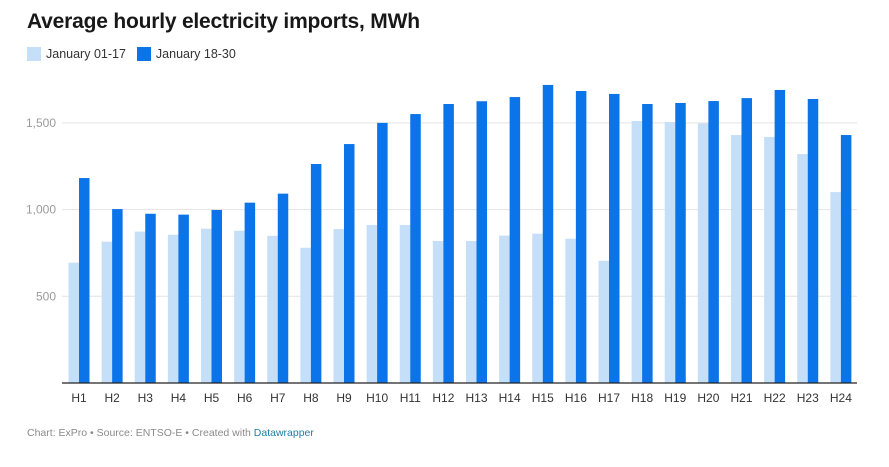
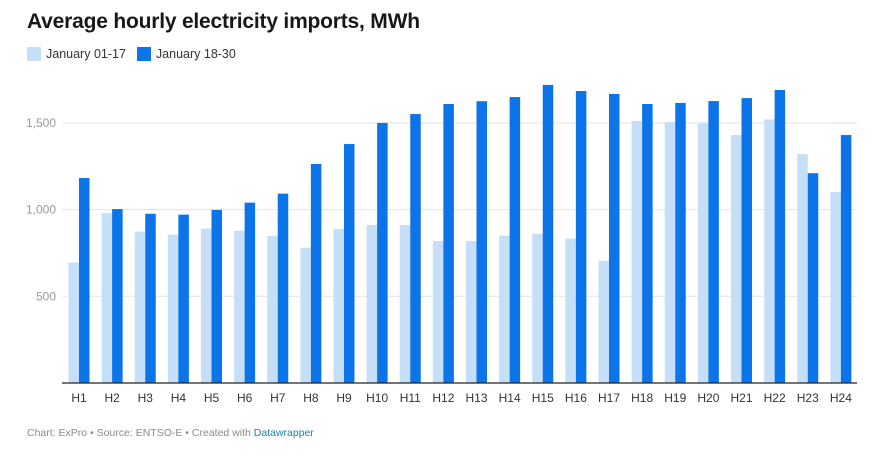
January 01-17/H2: 820 -> 980
January 01-17/H22: 1420 -> 1520
January 18-30/H23: 1640 -> 1210
